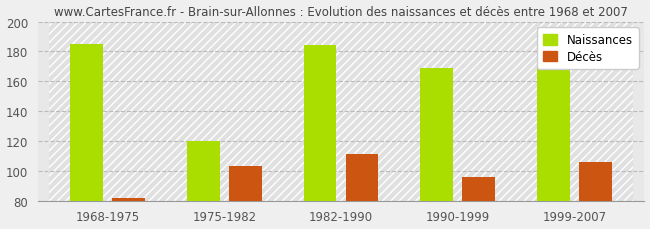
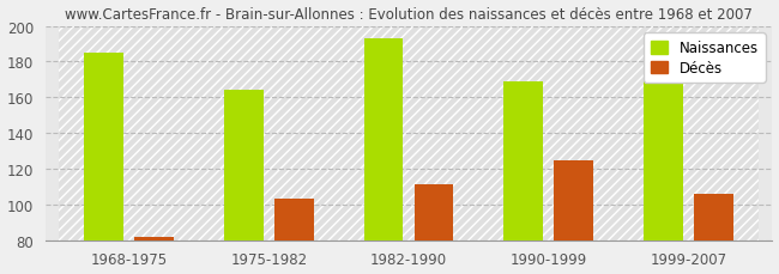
Naissances/1975-1982: 120 -> 164
Naissances/1982-1990: 184 -> 193
Décès/1990-1999: 96 -> 125
